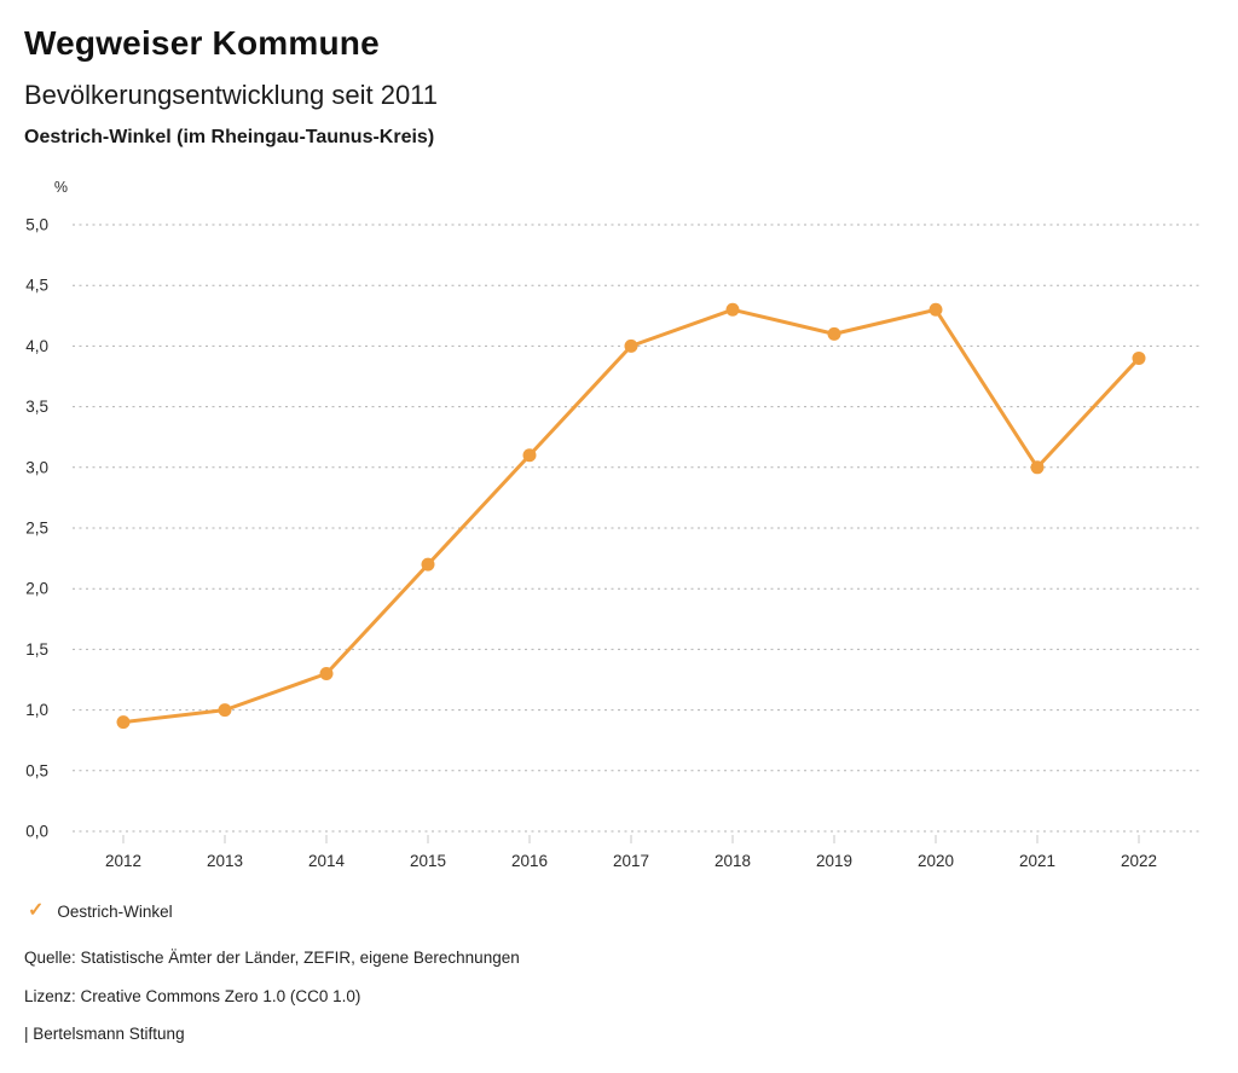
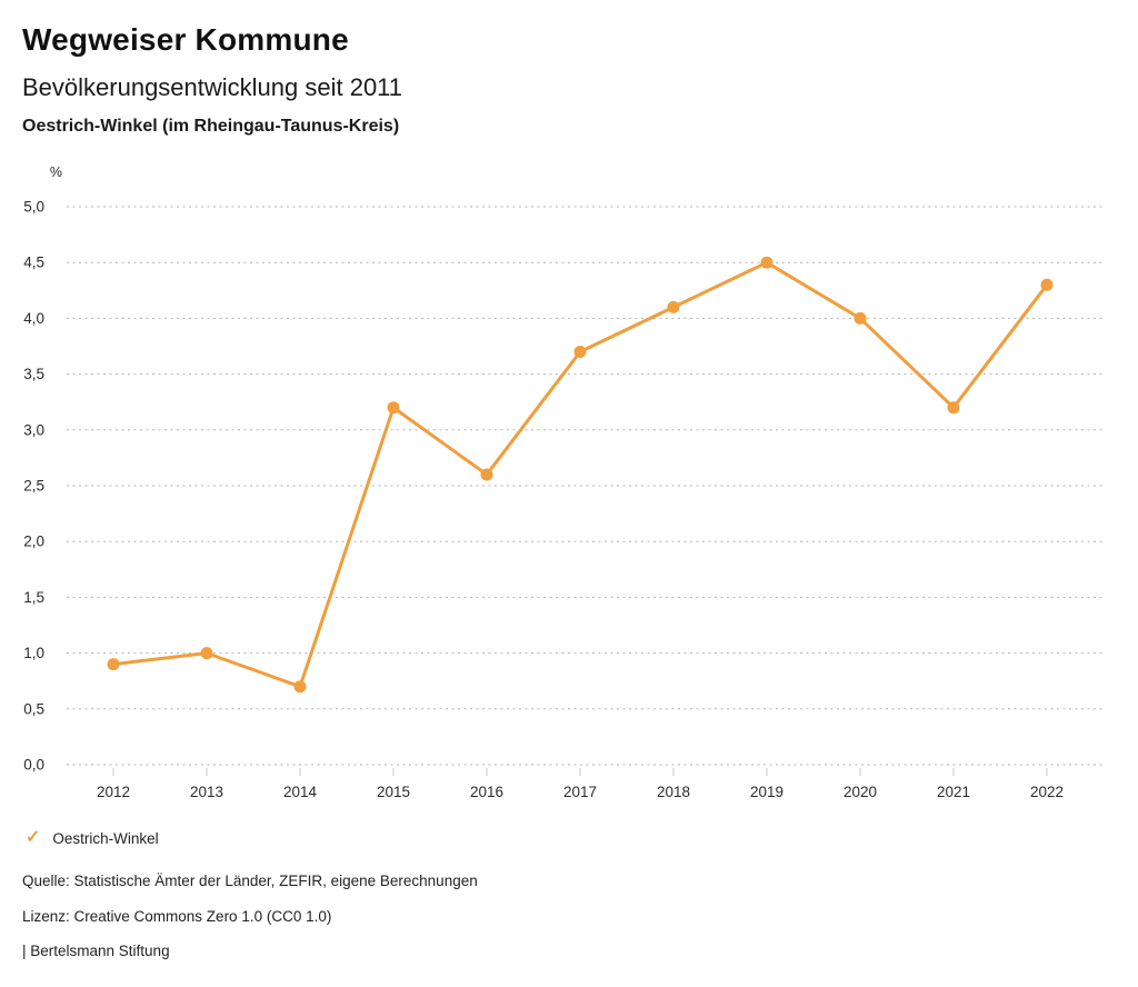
2014: 1,3 -> 0,7
2015: 2,2 -> 3,2
2016: 3,1 -> 2,6
2017: 4,0 -> 3,7
2018: 4,3 -> 4,1
2019: 4,1 -> 4,5
2020: 4,3 -> 4,0
2021: 3,0 -> 3,2
2022: 3,9 -> 4,3
